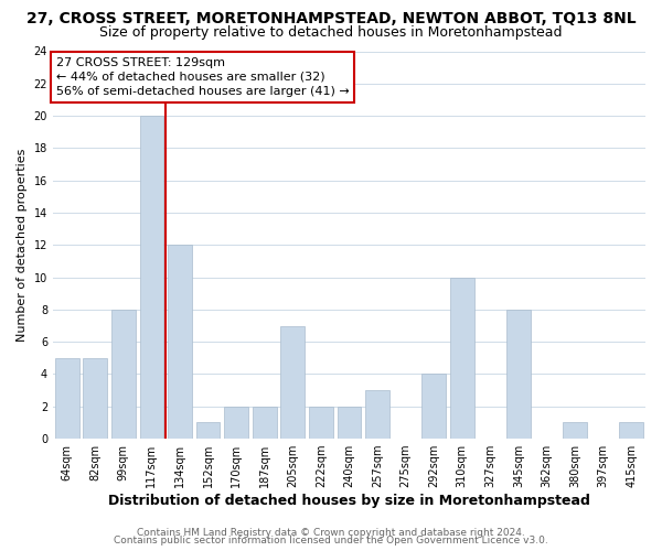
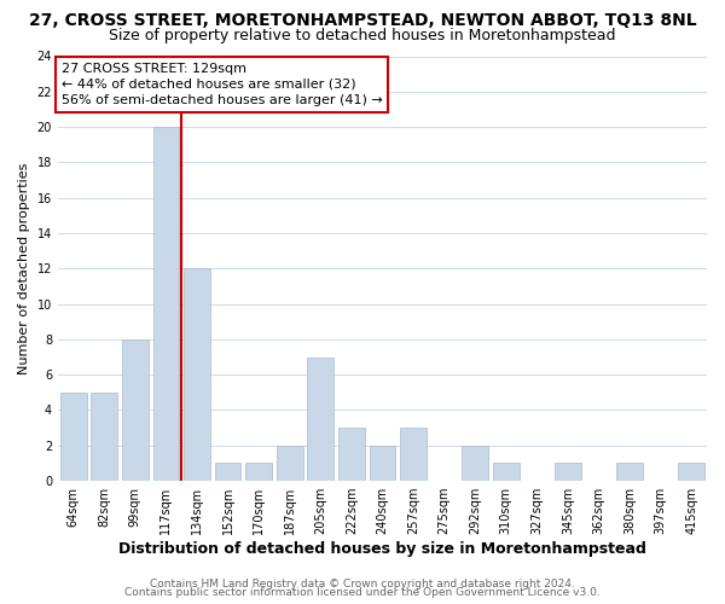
170sqm: 2 -> 1
222sqm: 2 -> 3
292sqm: 4 -> 2
310sqm: 10 -> 1
345sqm: 8 -> 1
